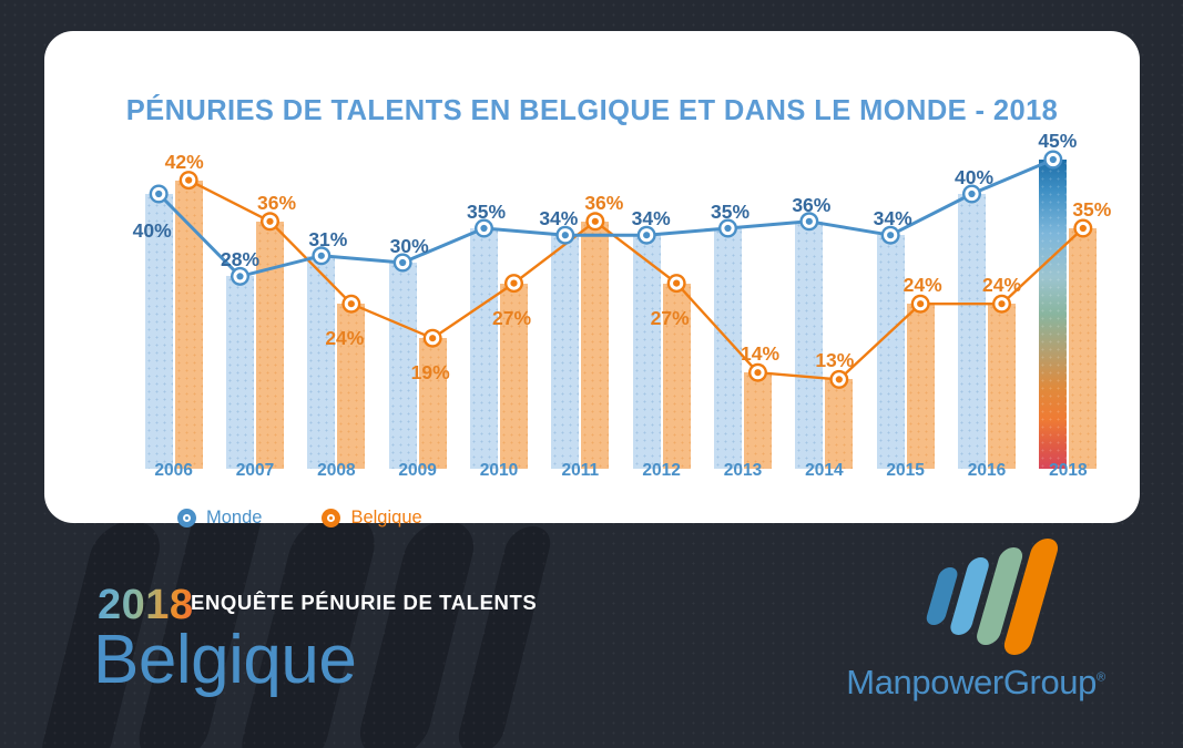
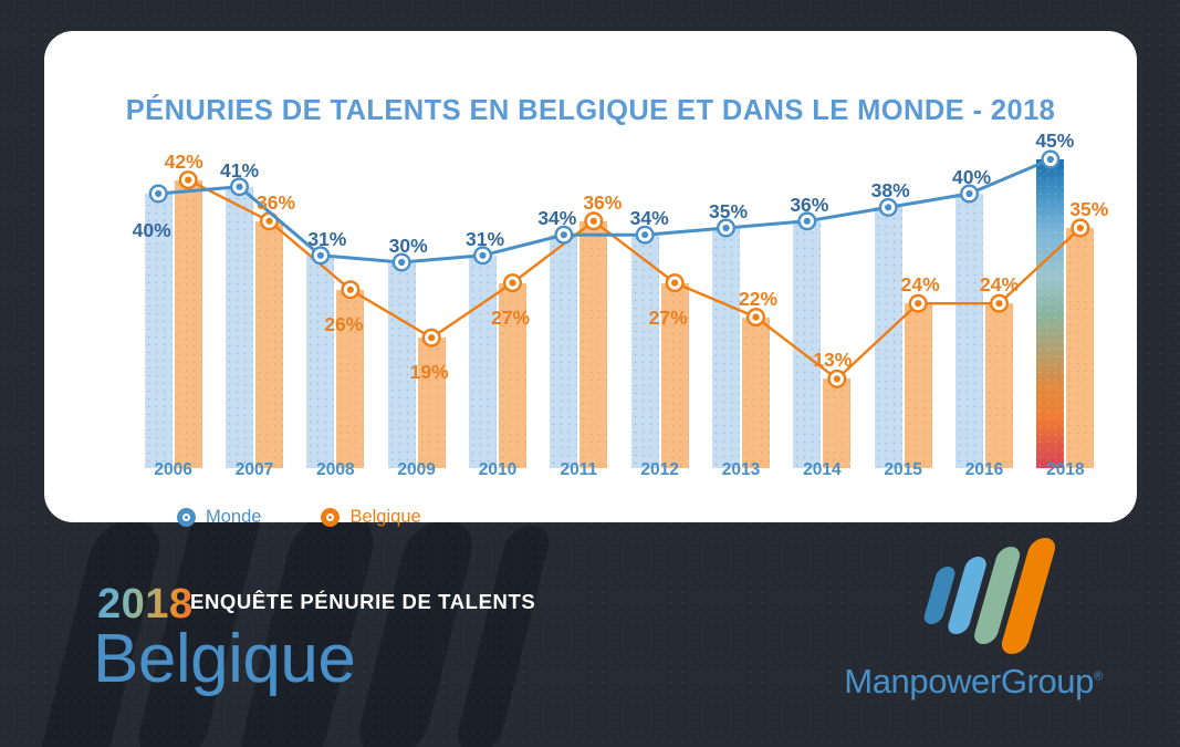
Monde/2007: 28% -> 41%
Belgique/2008: 24% -> 26%
Monde/2010: 35% -> 31%
Belgique/2013: 14% -> 22%
Monde/2015: 34% -> 38%
